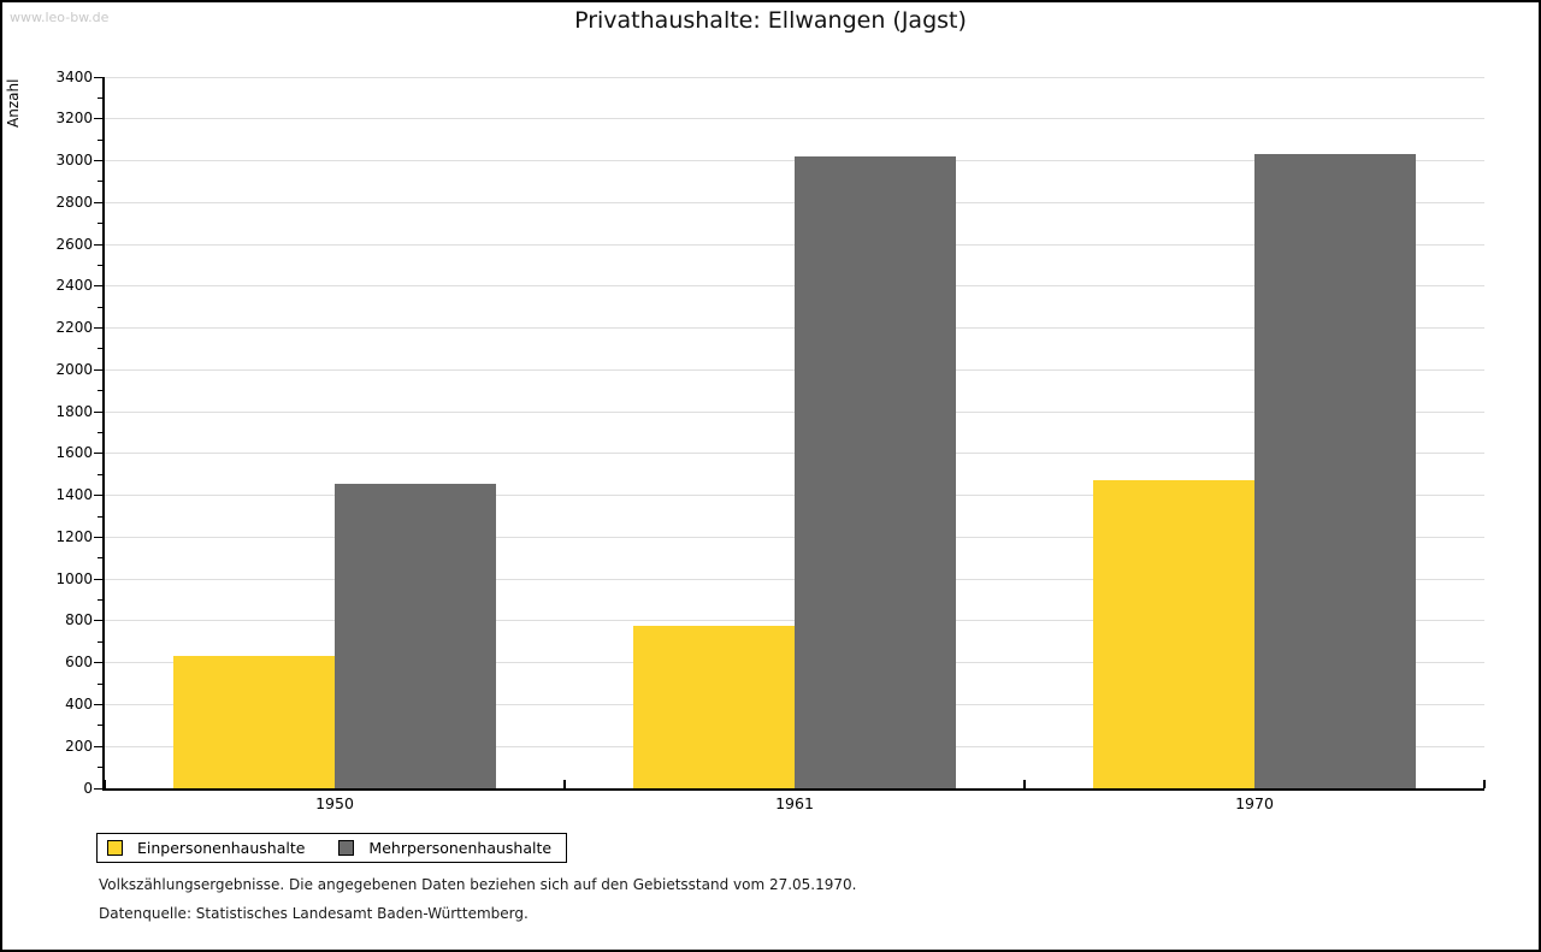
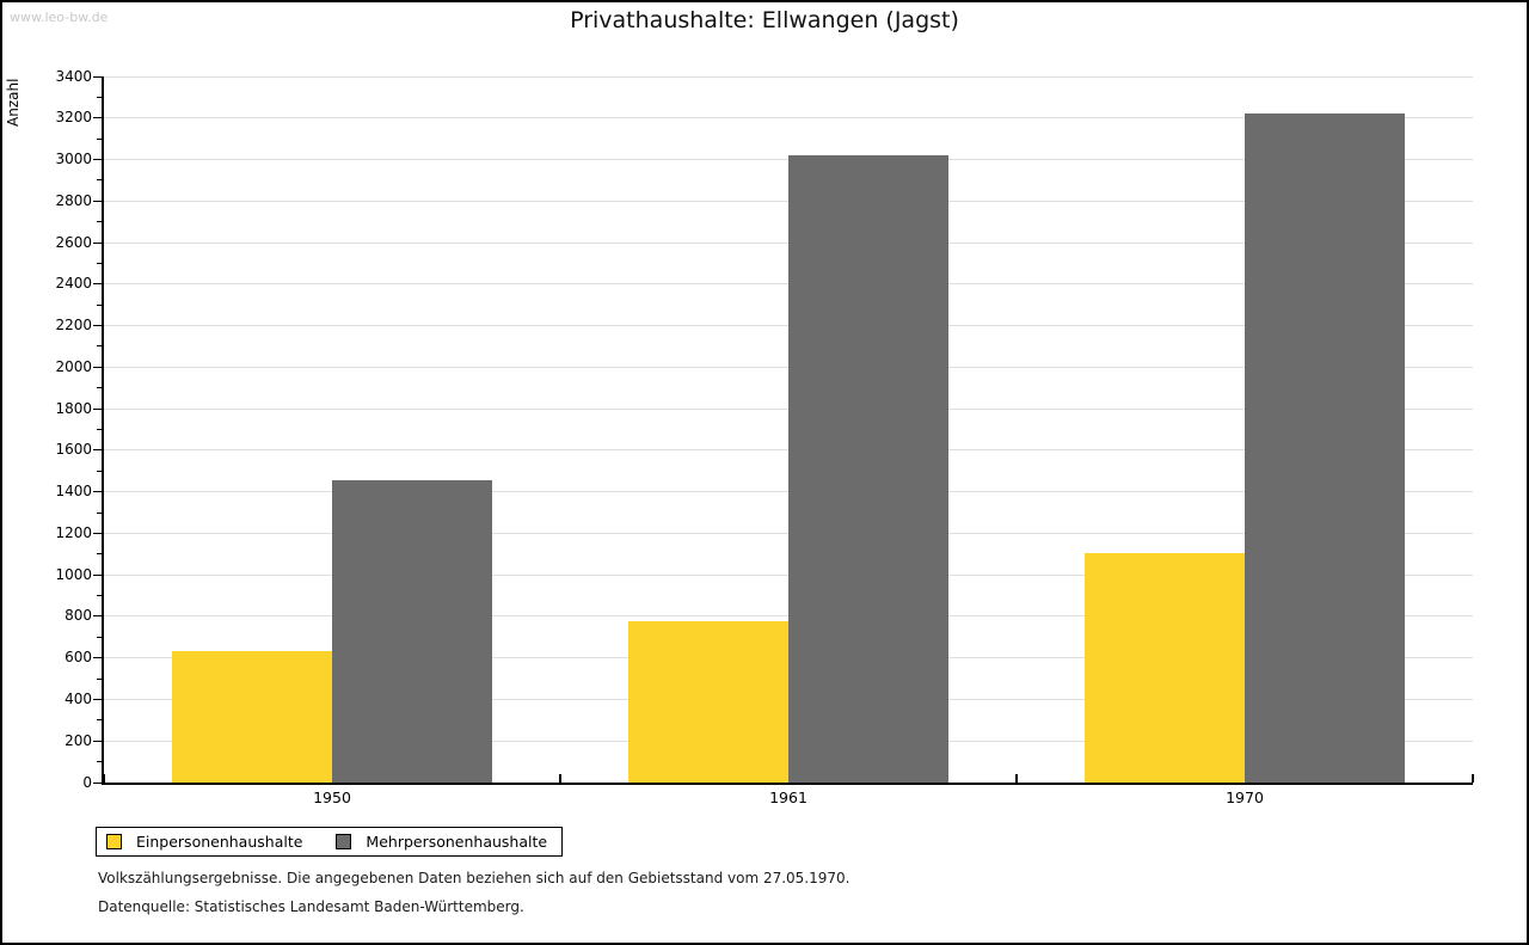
Einpersonenhaushalte/1970: 1470 -> 1100
Mehrpersonenhaushalte/1970: 3030 -> 3220
